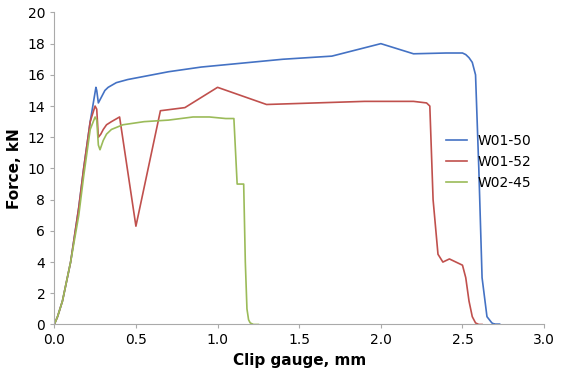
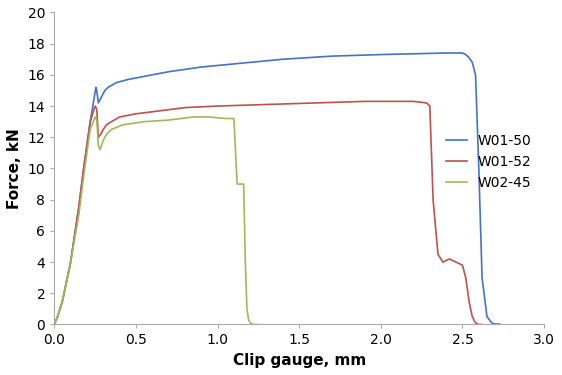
W01-52/0.5: 6.3 -> 13.5
W01-52/1.0: 15.2 -> 14.0
W01-50/2.0: 18.0 -> 17.3
